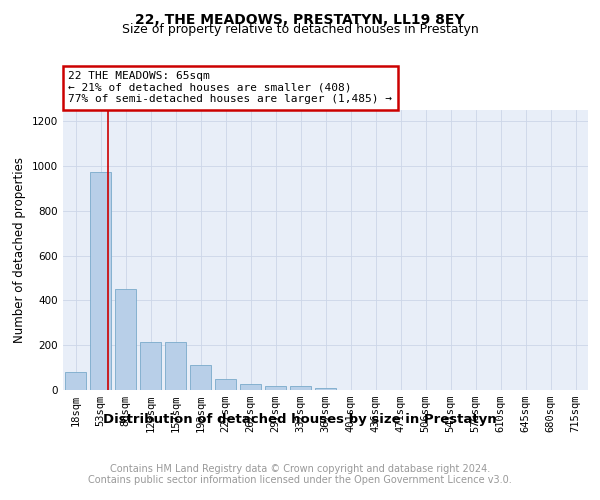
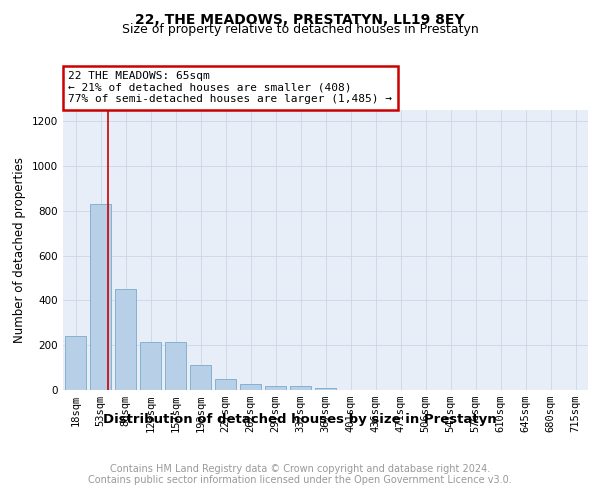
18sqm: 80 -> 240
53sqm: 975 -> 830
